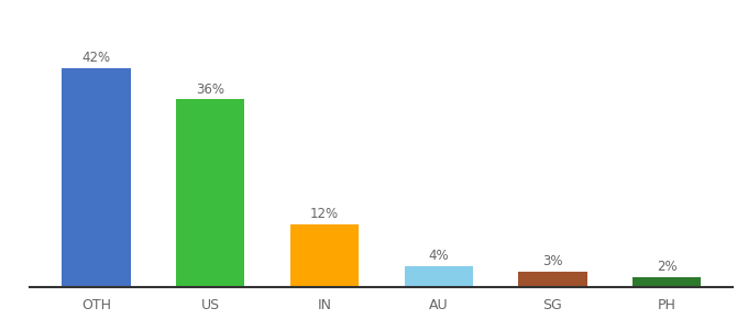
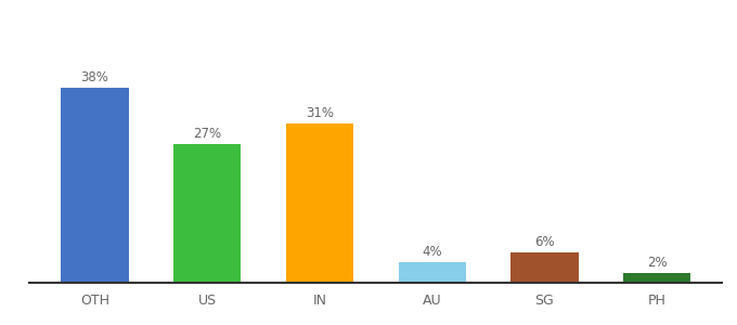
OTH: 42% -> 38%
US: 36% -> 27%
IN: 12% -> 31%
SG: 3% -> 6%
